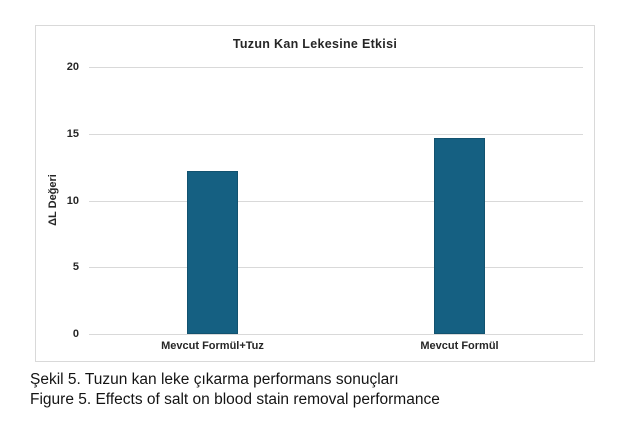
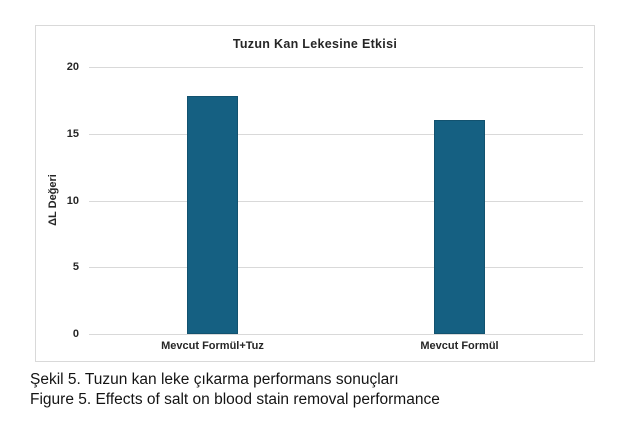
Mevcut Formül+Tuz: 12.2 -> 17.8
Mevcut Formül: 14.7 -> 16.0
